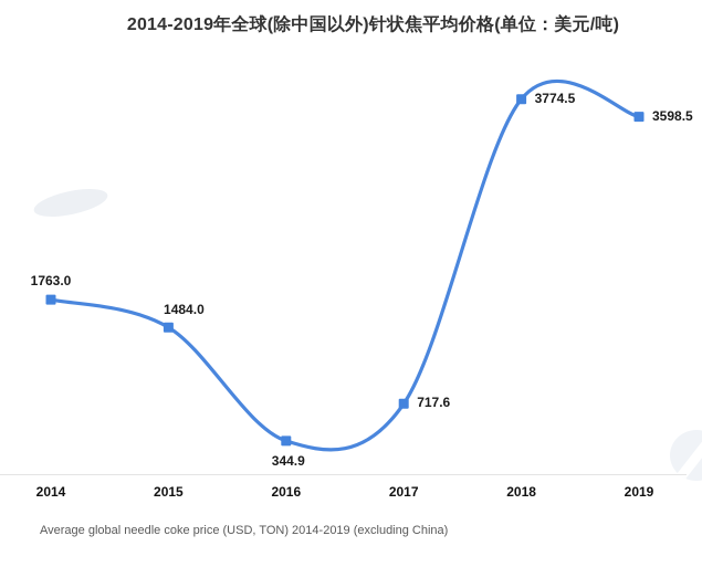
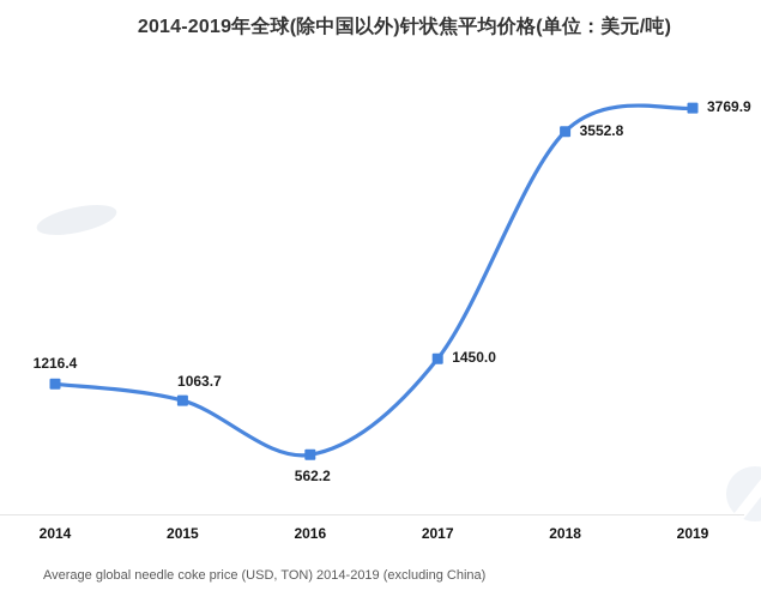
2014: 1763.0 -> 1216.4
2015: 1484.0 -> 1063.7
2016: 344.9 -> 562.2
2017: 717.6 -> 1450.0
2018: 3774.5 -> 3552.8
2019: 3598.5 -> 3769.9
